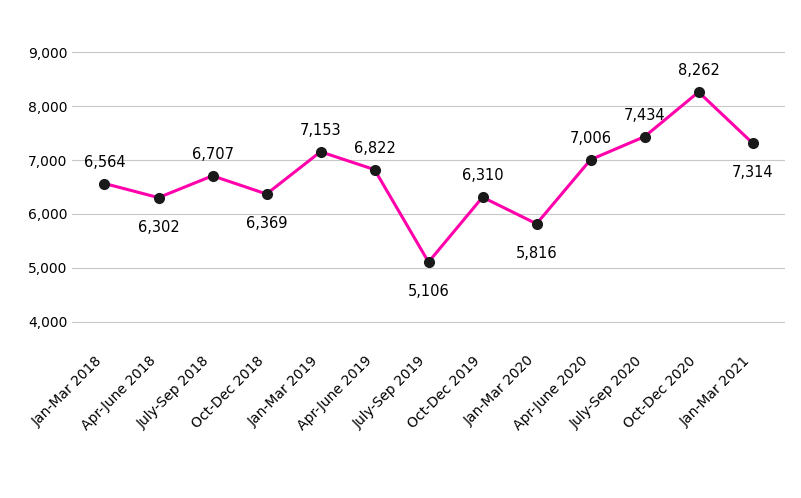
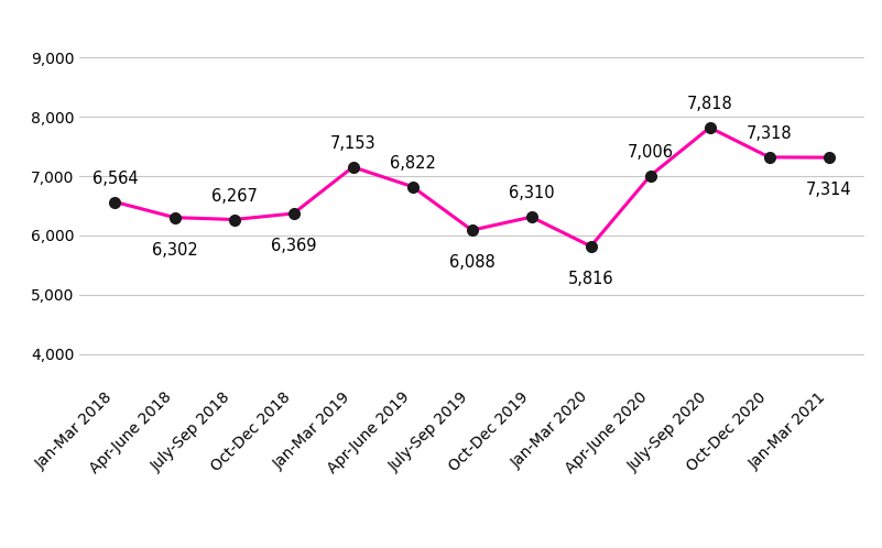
July-Sep 2018: 6,707 -> 6,267
July-Sep 2019: 5,106 -> 6,088
July-Sep 2020: 7,434 -> 7,818
Oct-Dec 2020: 8,262 -> 7,318
